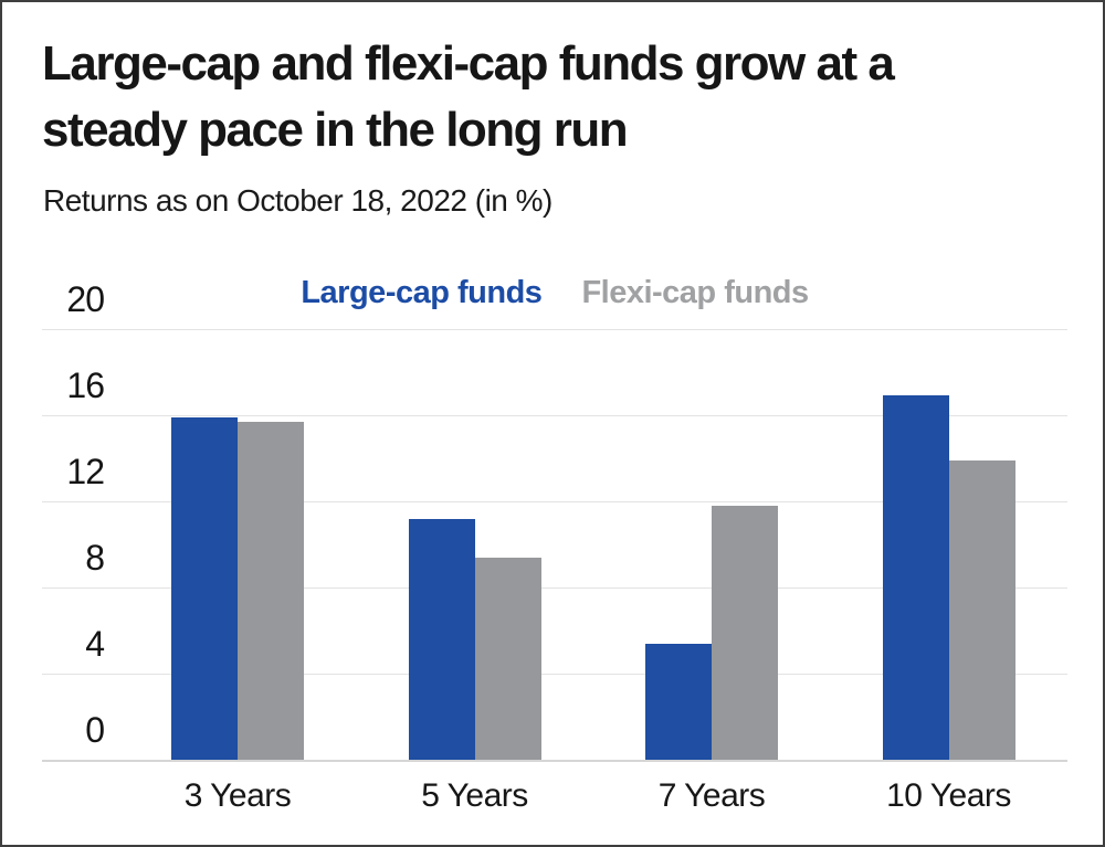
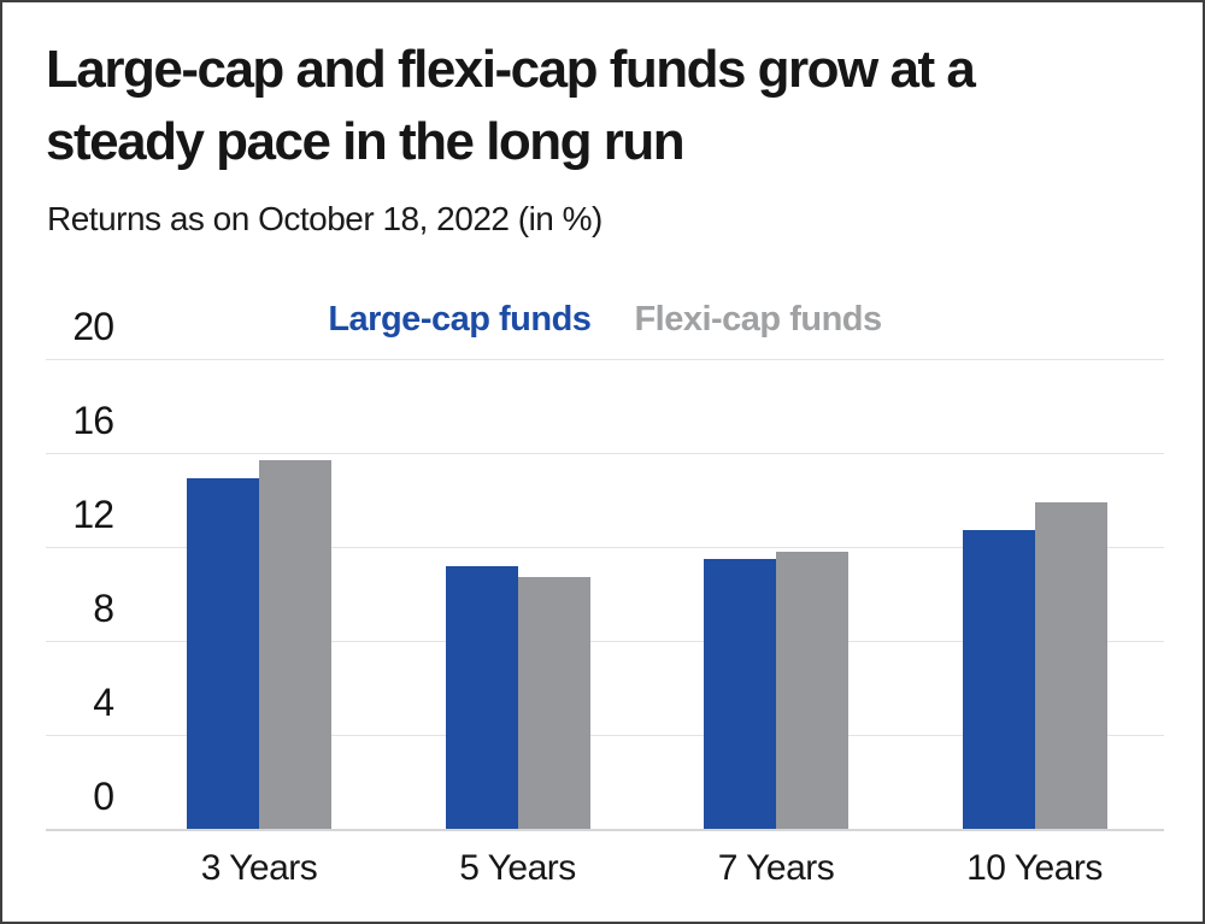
Large-cap funds/3 Years: 15.9 -> 14.9
Flexi-cap funds/5 Years: 9.4 -> 10.7
Large-cap funds/7 Years: 5.4 -> 11.5
Large-cap funds/10 Years: 16.9 -> 12.7
